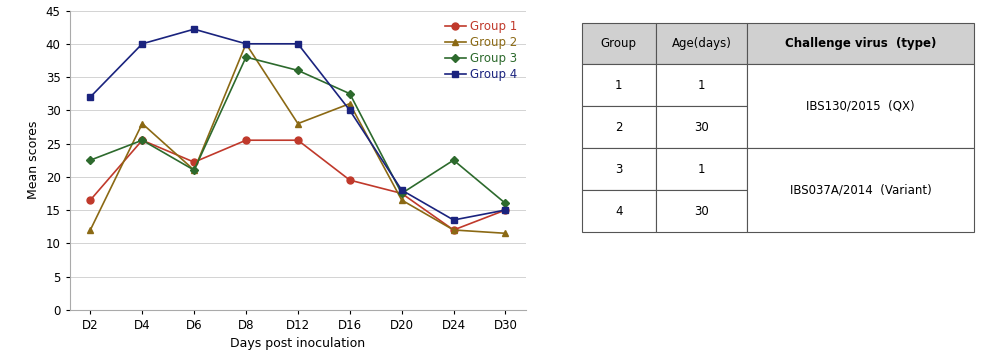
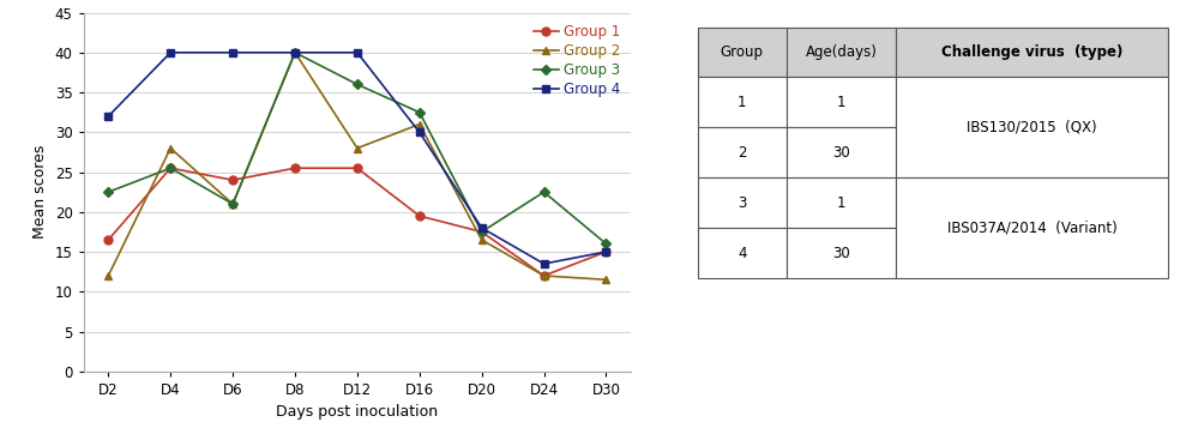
Group 1/D6: 22.2 -> 24.0
Group 4/D6: 42.2 -> 40.0
Group 3/D8: 38.0 -> 40.0
